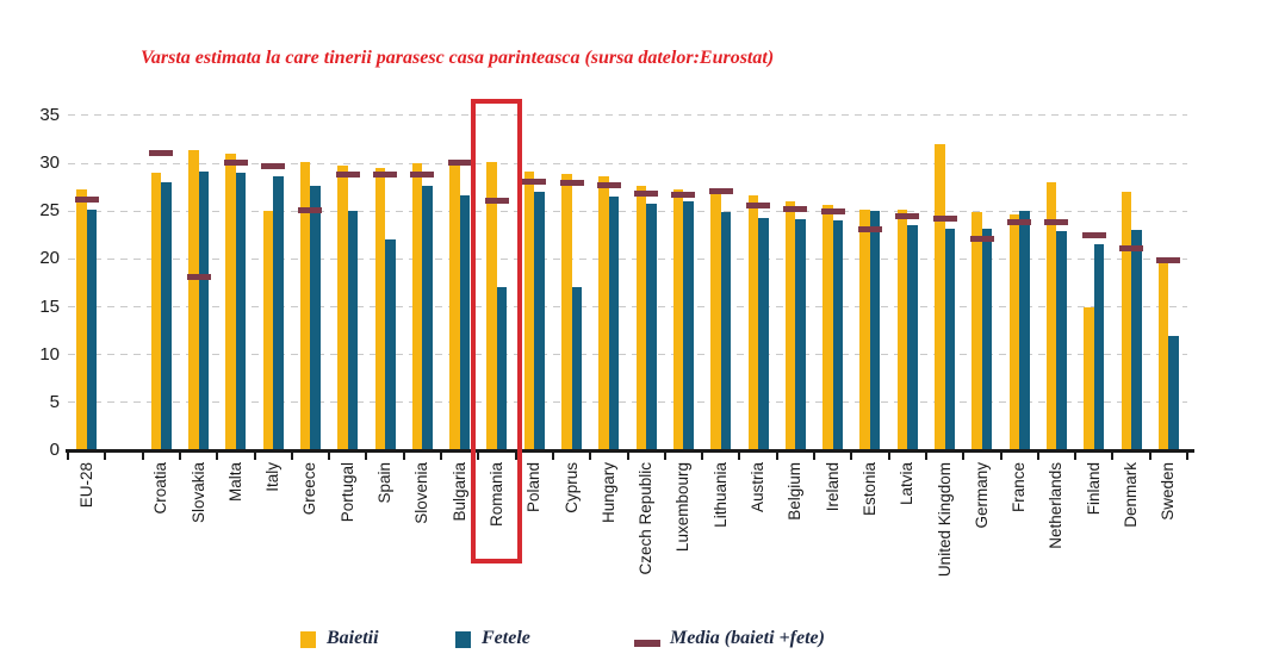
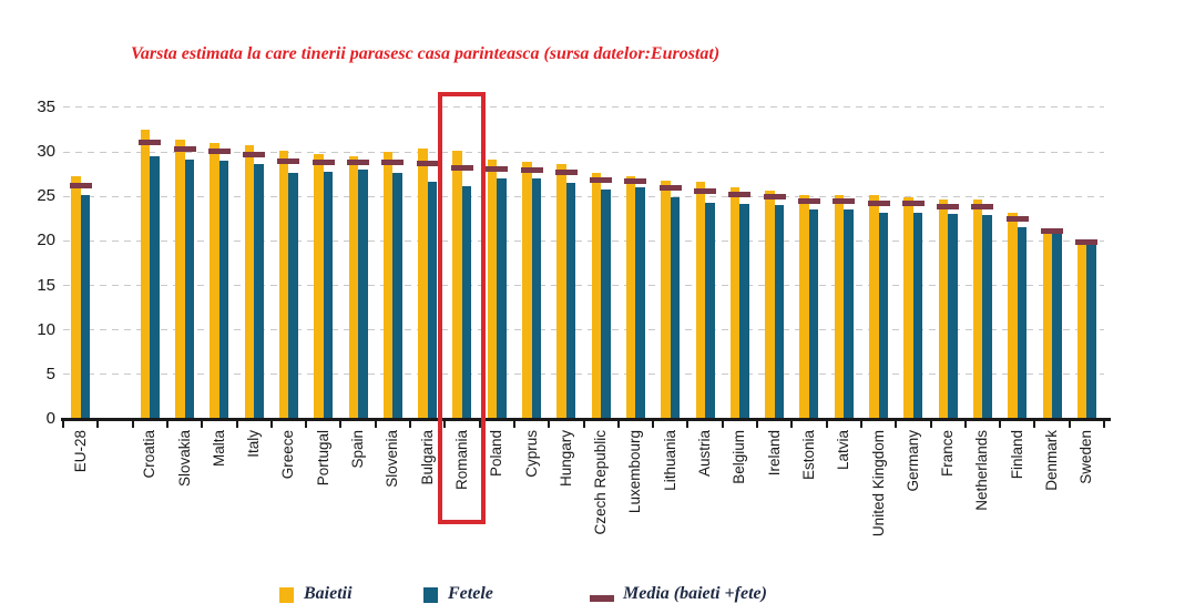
Baietii/Croatia: 29 -> 32
Fetele/Croatia: 28 -> 30
Media (baieti +fete)/Slovakia: 18 -> 30
Baietii/Italy: 25 -> 31
Media (baieti +fete)/Greece: 25 -> 29
Fetele/Portugal: 25 -> 28
Fetele/Spain: 22 -> 28
Media (baieti +fete)/Bulgaria: 30 -> 29
Fetele/Romania: 17 -> 26
Media (baieti +fete)/Romania: 26 -> 28
Fetele/Cyprus: 17 -> 27
Media (baieti +fete)/Lithuania: 27 -> 26
Fetele/Estonia: 25 -> 24
Media (baieti +fete)/Estonia: 23 -> 24
Baietii/United Kingdom: 32 -> 25
Media (baieti +fete)/Germany: 22 -> 24
Fetele/France: 25 -> 23
Baietii/Netherlands: 28 -> 25
Baietii/Finland: 15 -> 23
Baietii/Denmark: 27 -> 21
Fetele/Denmark: 23 -> 21
Fetele/Sweden: 12 -> 20
